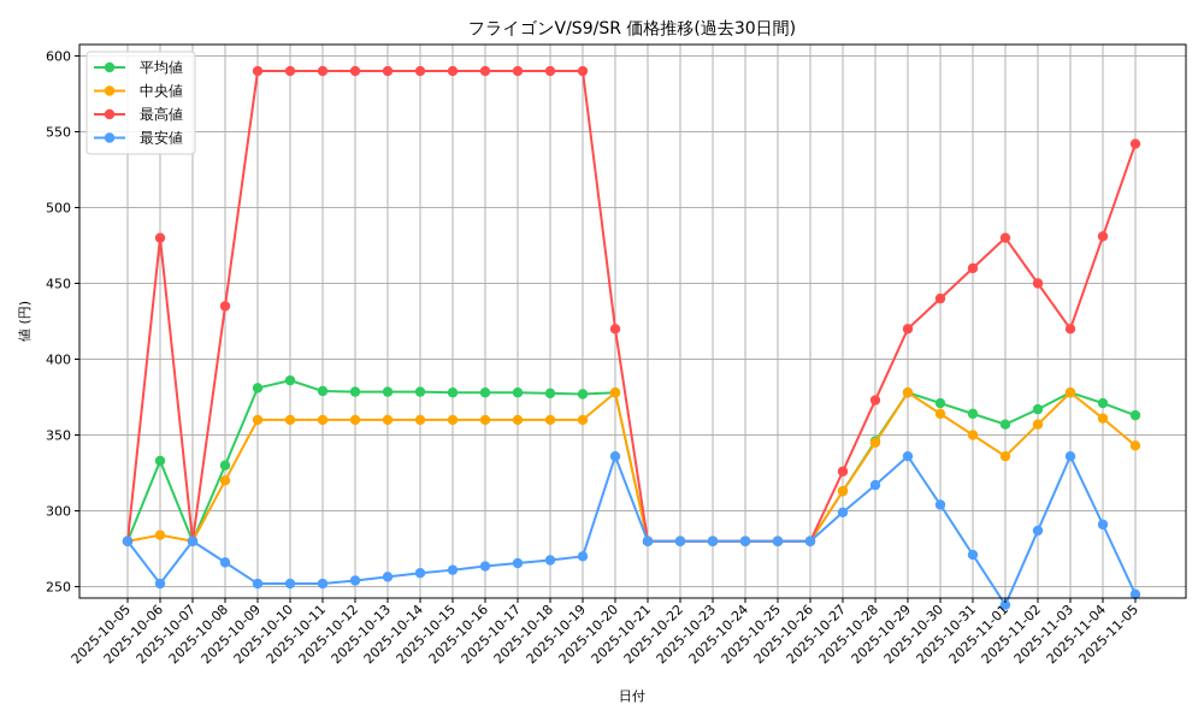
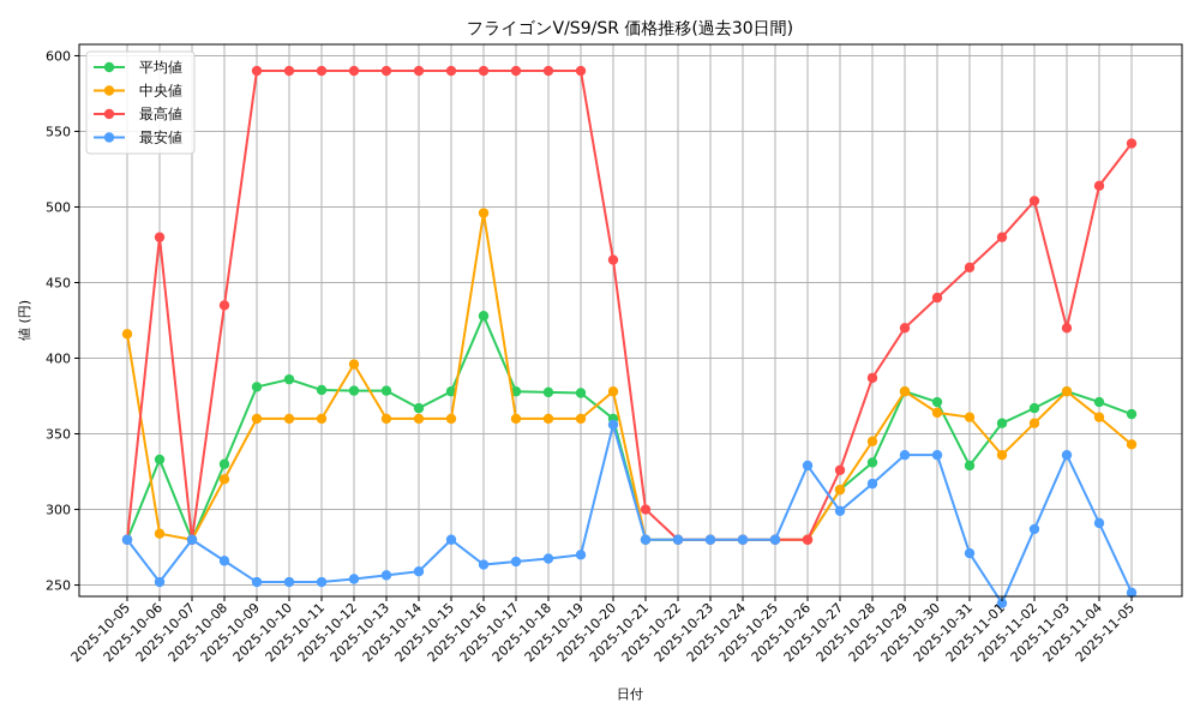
中央値/2025-10-05: 280 -> 416
中央値/2025-10-12: 360 -> 396
平均値/2025-10-14: 378 -> 367
最安値/2025-10-15: 261 -> 280
平均値/2025-10-16: 378 -> 428
中央値/2025-10-16: 360 -> 496
平均値/2025-10-20: 378 -> 360
最高値/2025-10-20: 420 -> 465
最安値/2025-10-20: 336 -> 356
最高値/2025-10-21: 280 -> 300
最安値/2025-10-26: 280 -> 329
平均値/2025-10-28: 346 -> 331
最高値/2025-10-28: 373 -> 387
最安値/2025-10-30: 304 -> 336
平均値/2025-10-31: 364 -> 329
中央値/2025-10-31: 350 -> 361
最高値/2025-11-02: 450 -> 504
最高値/2025-11-04: 481 -> 514
